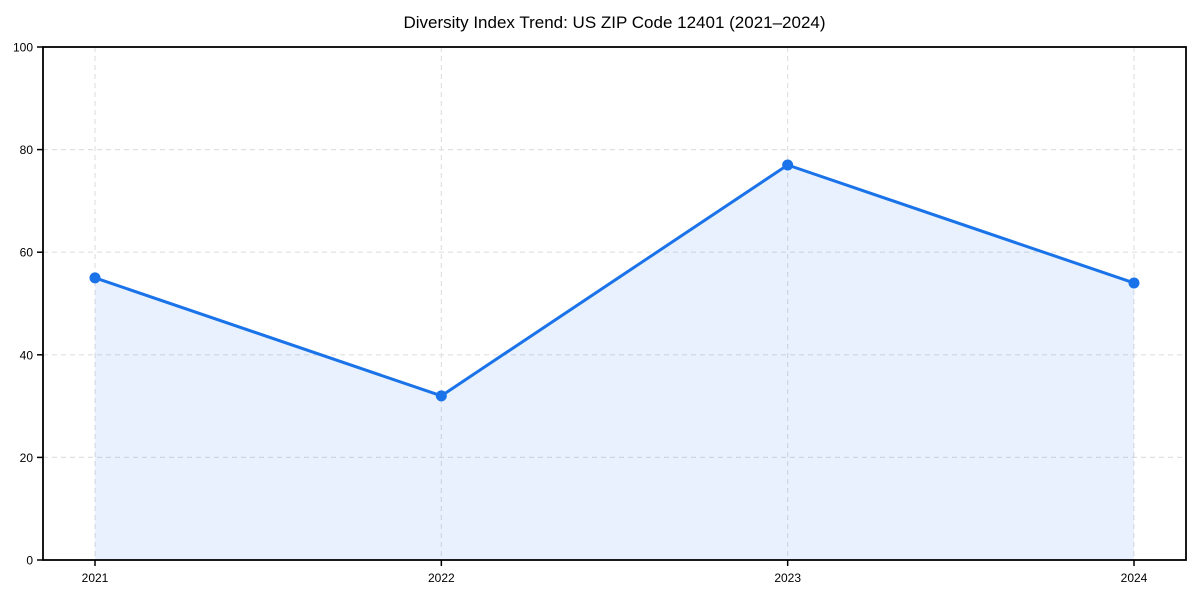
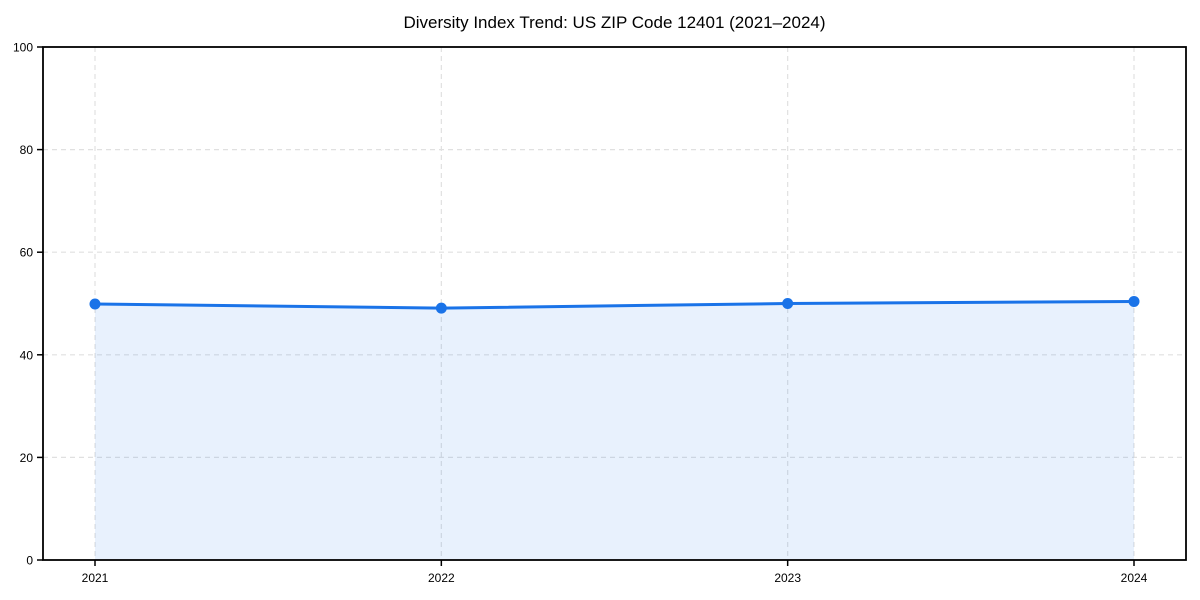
2021: 55 -> 50
2022: 32 -> 49
2023: 77 -> 50
2024: 54 -> 50
